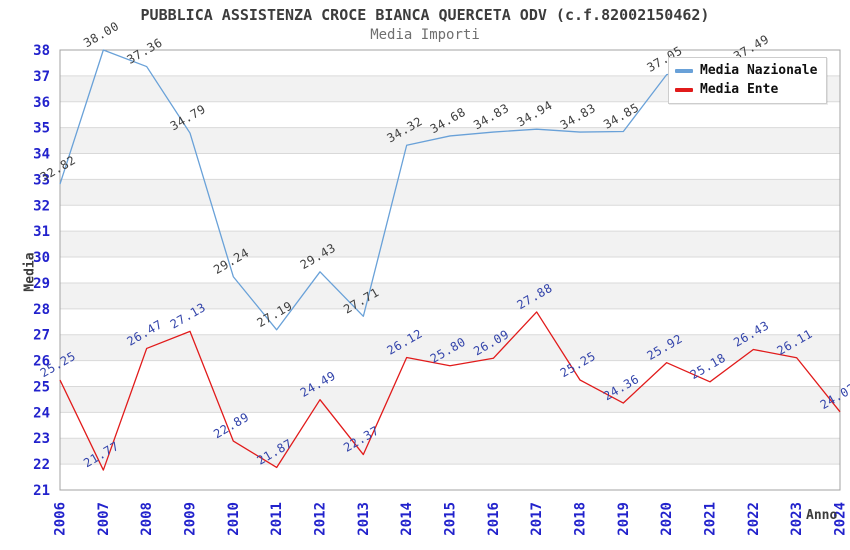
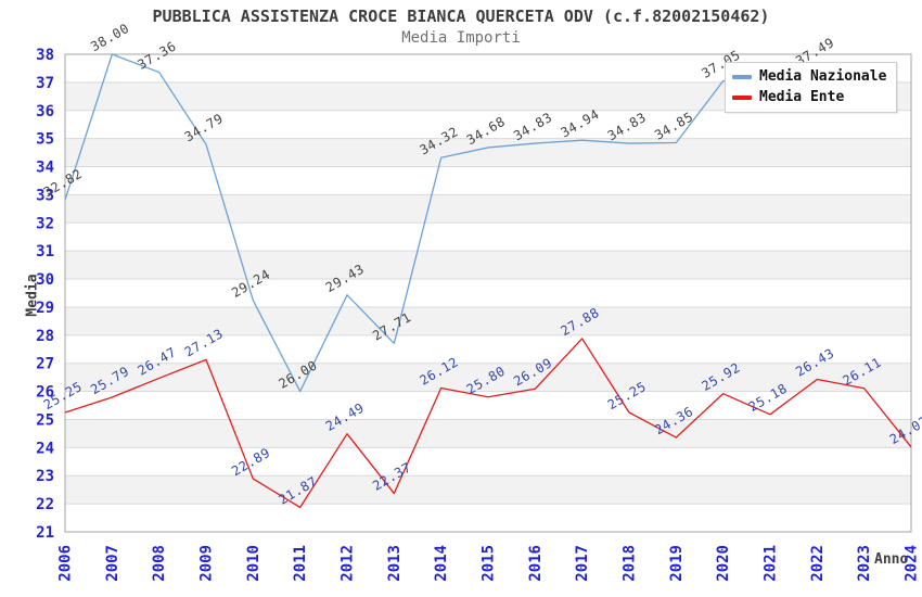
Media Ente/2007: 21.77 -> 25.79
Media Nazionale/2011: 27.19 -> 26.00
